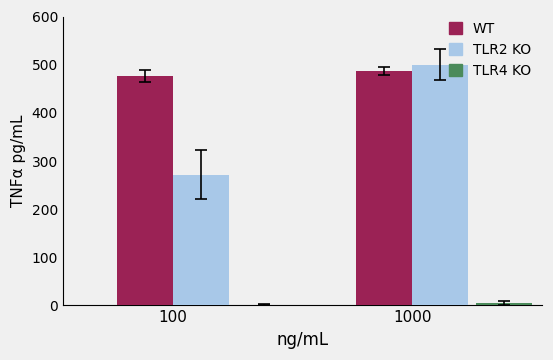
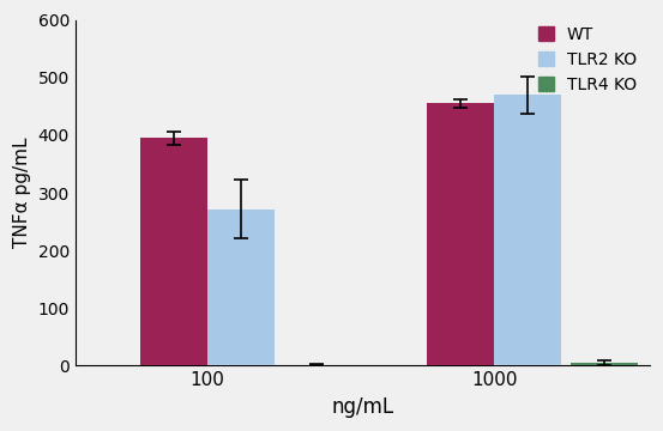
WT/100: 477 -> 395
WT/1000: 487 -> 455
TLR2 KO/1000: 500 -> 470
